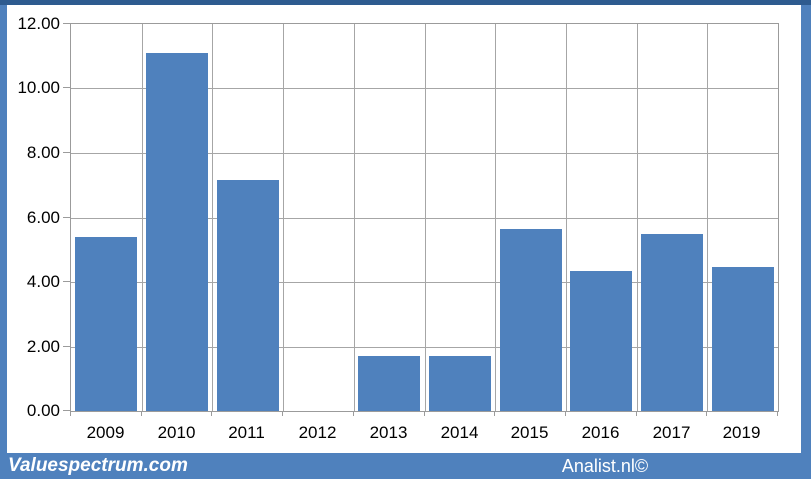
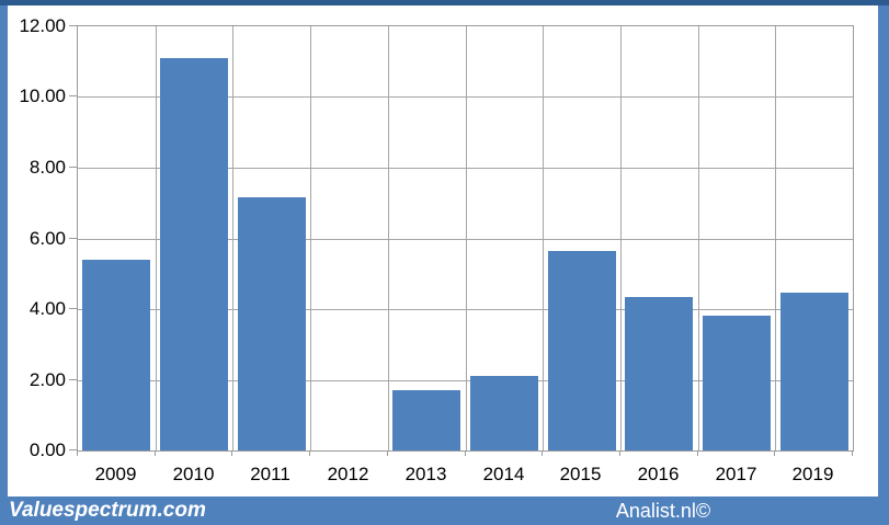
2014: 1.7 -> 2.1
2017: 5.5 -> 3.8
